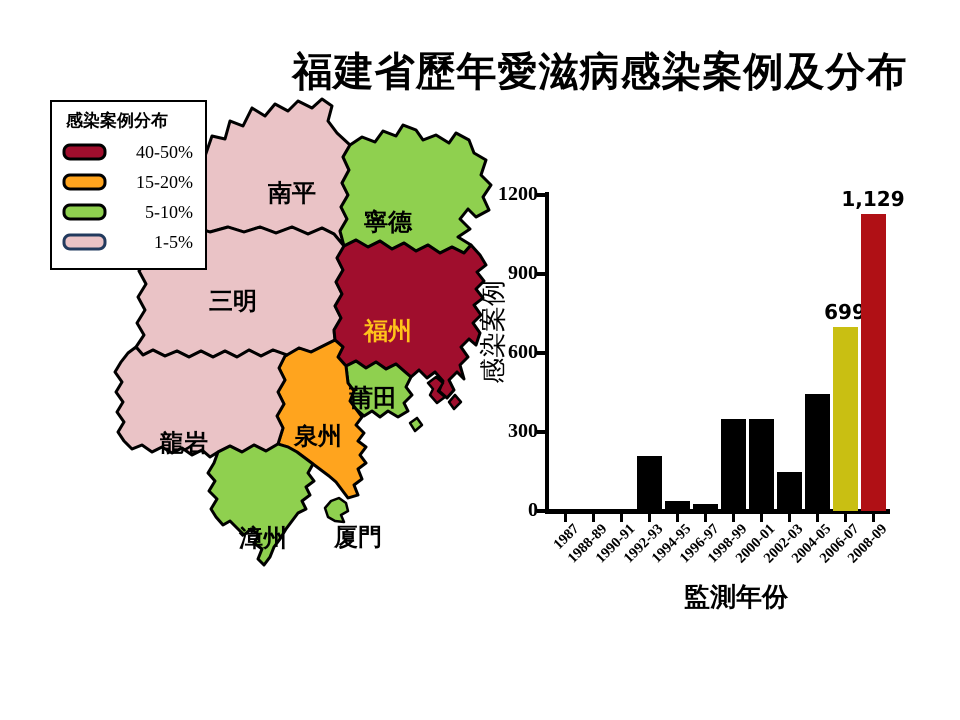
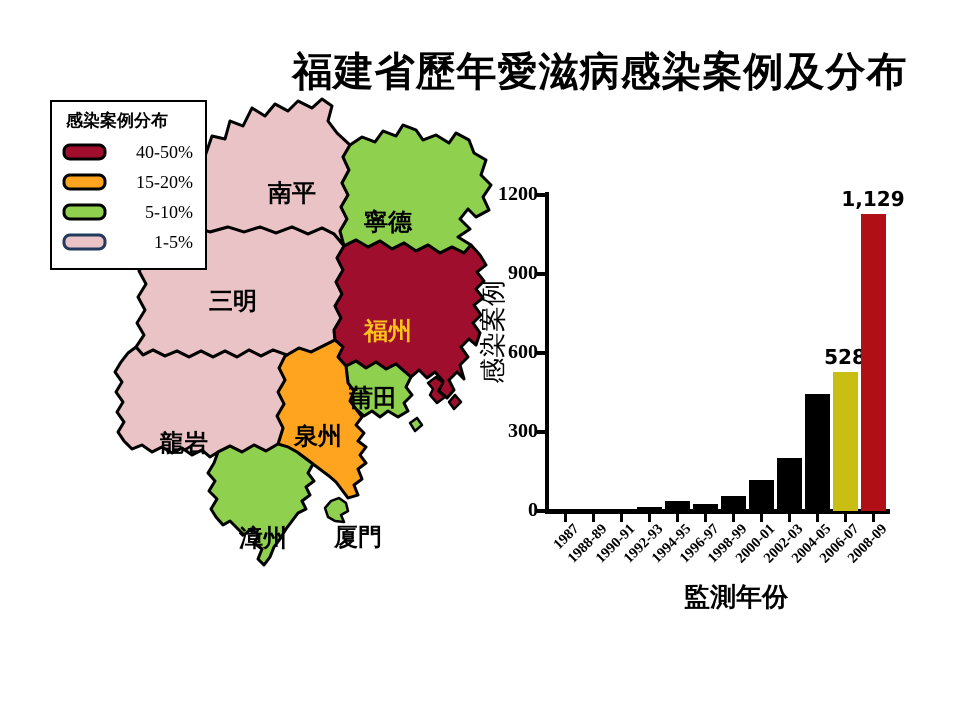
1992-93: 210 -> 20
1998-99: 350 -> 60
2000-01: 350 -> 120
2002-03: 150 -> 200
2006-07: 699 -> 528
